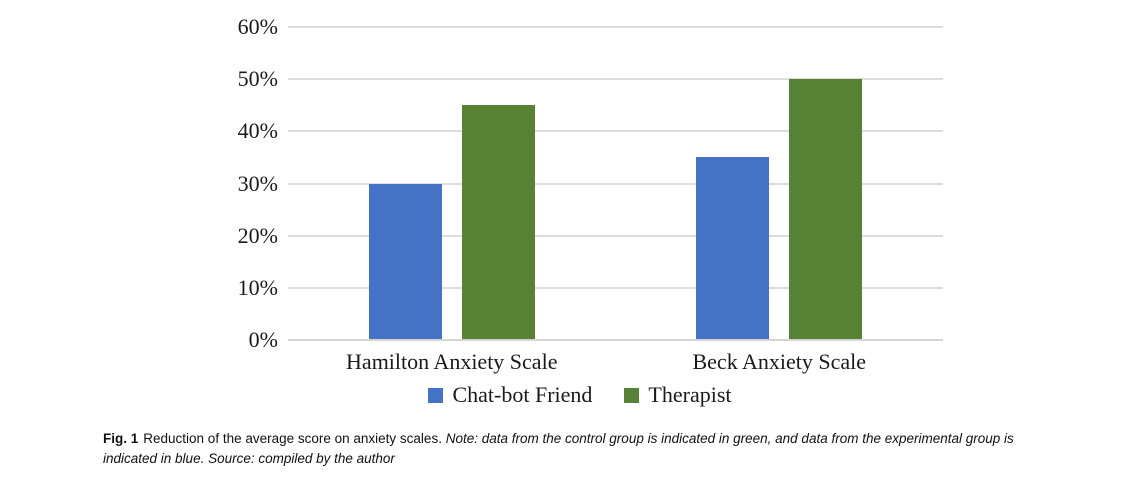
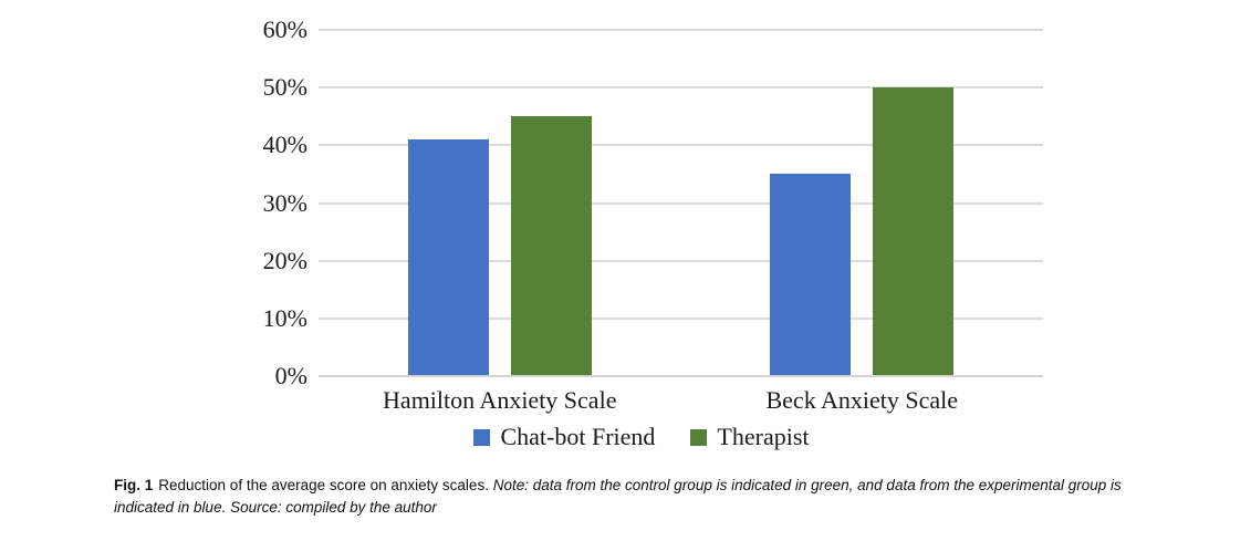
Chat-bot Friend/Hamilton Anxiety Scale: 30% -> 41%
